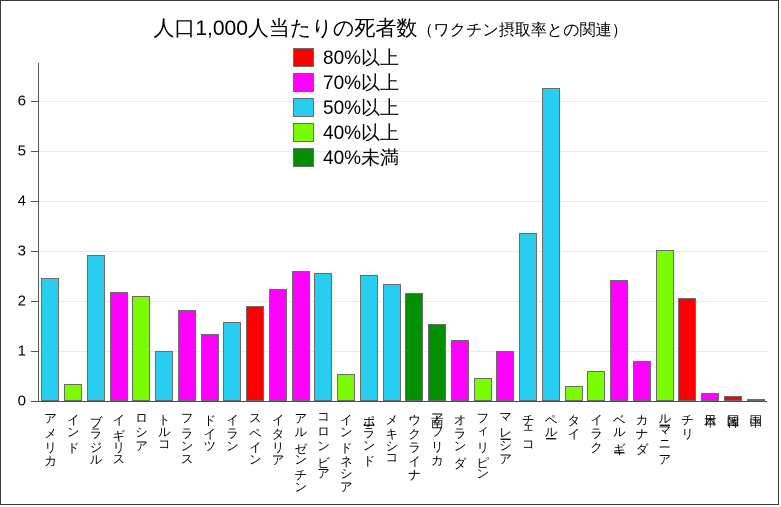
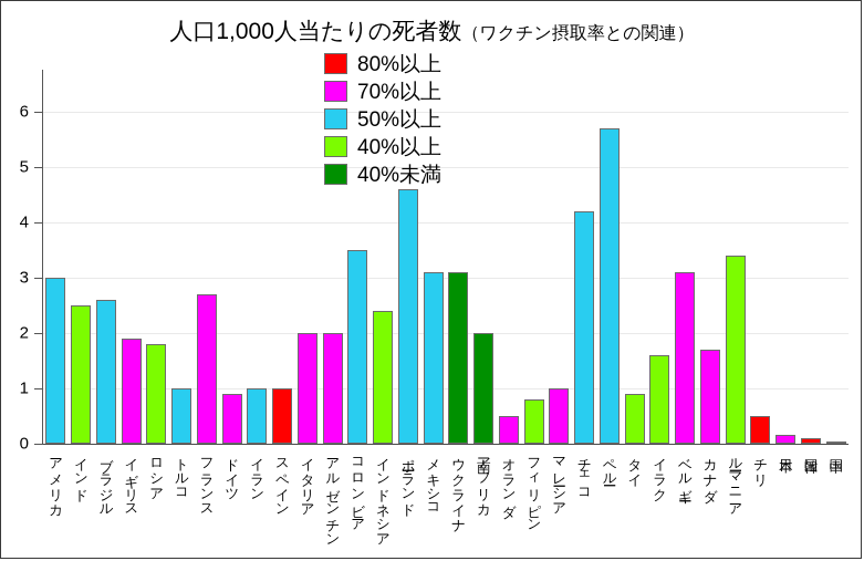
アメリカ: 2.5 -> 3.0
インド: 0.3 -> 2.5
ブラジル: 2.9 -> 2.6
イギリス: 2.2 -> 1.9
ロシア: 2.1 -> 1.8
フランス: 1.8 -> 2.7
ドイツ: 1.3 -> 0.9
イラン: 1.6 -> 1.0
スペイン: 1.9 -> 1.0
イタリア: 2.2 -> 2.0
アルゼンチン: 2.6 -> 2.0
コロンビア: 2.6 -> 3.5
インドネシア: 0.5 -> 2.4
ポーランド: 2.5 -> 4.6
メキシコ: 2.3 -> 3.1
ウクライナ: 2.2 -> 3.1
南アフリカ: 1.6 -> 2.0
オランダ: 1.2 -> 0.5
フィリピン: 0.5 -> 0.8
チェコ: 3.4 -> 4.2
ペルー: 6.3 -> 5.7
タイ: 0.3 -> 0.9
イラク: 0.6 -> 1.6
ベルギー: 2.4 -> 3.1
カナダ: 0.8 -> 1.7
ルーマニア: 3.0 -> 3.4
チリ: 2.1 -> 0.5
